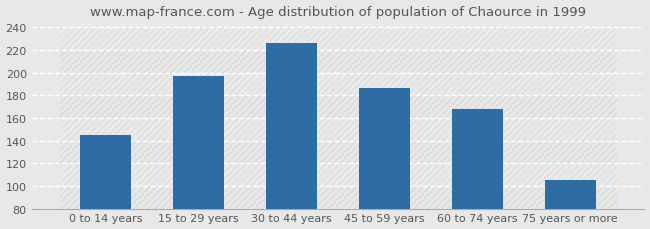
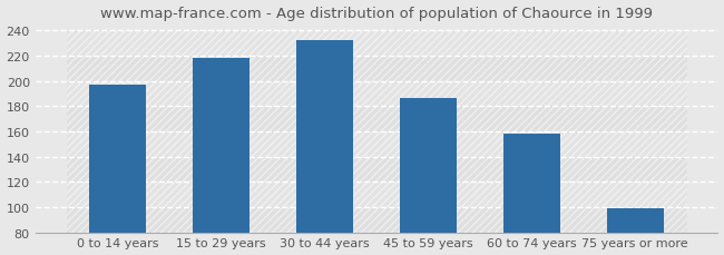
0 to 14 years: 145 -> 197
15 to 29 years: 197 -> 218
30 to 44 years: 226 -> 232
60 to 74 years: 168 -> 158
75 years or more: 105 -> 99
